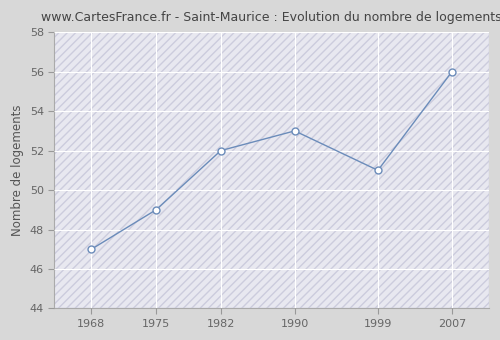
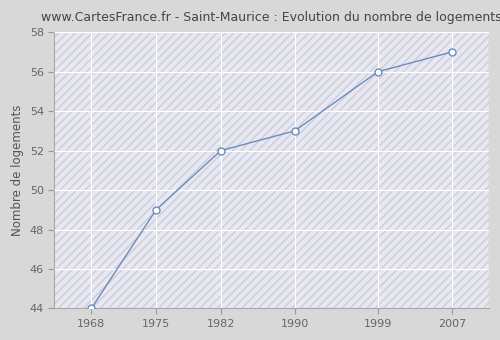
1968: 47 -> 44
1999: 51 -> 56
2007: 56 -> 57
